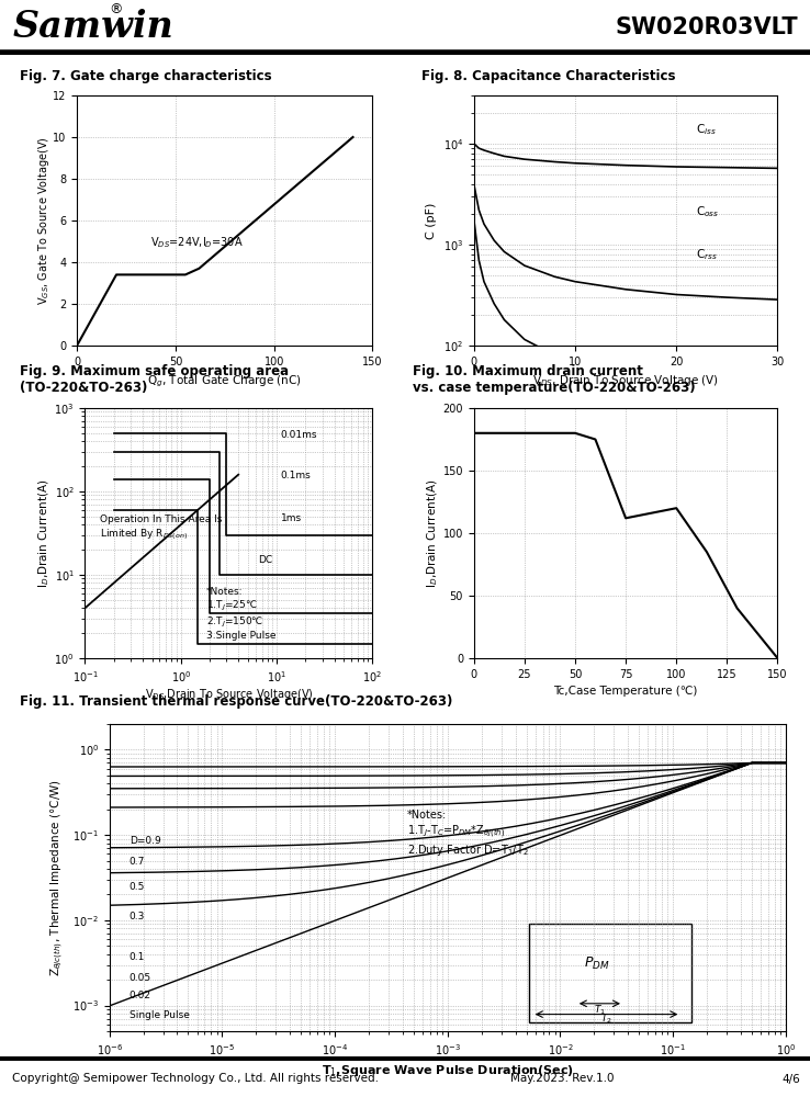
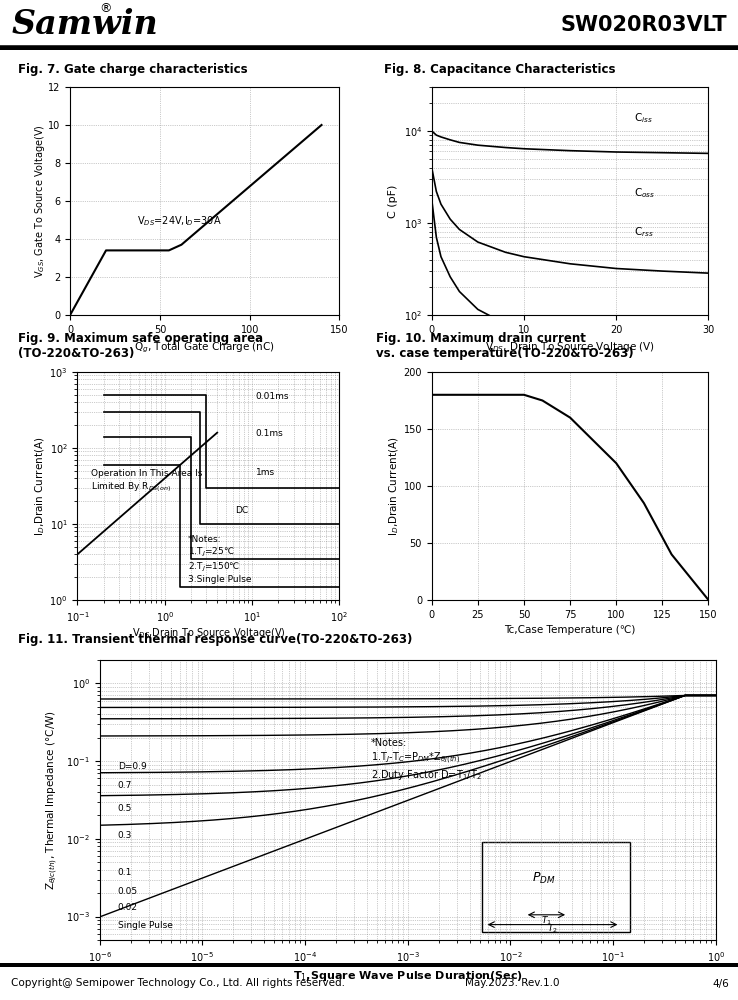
75: 112 -> 160
